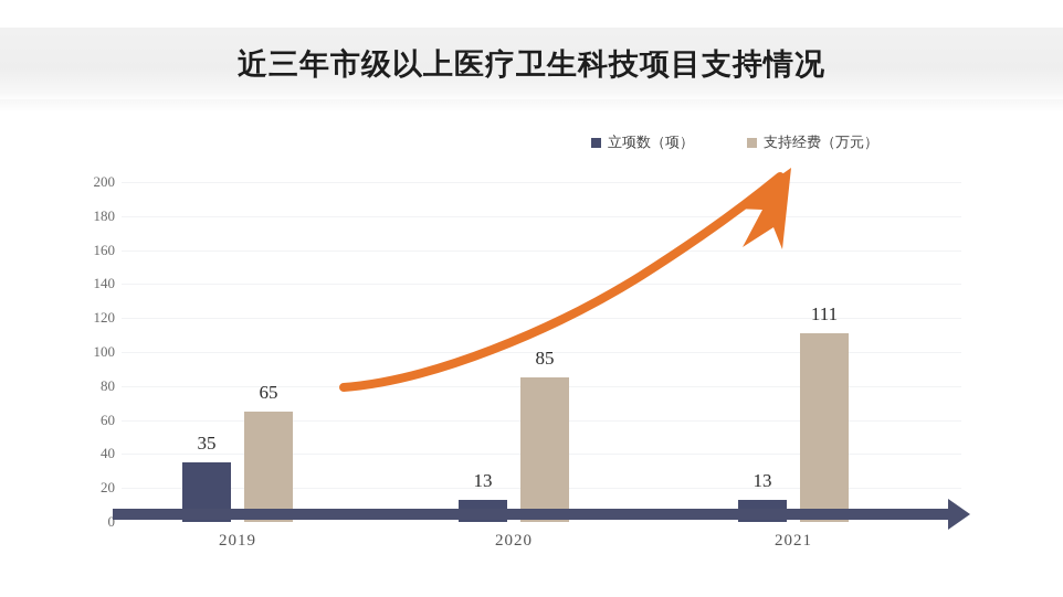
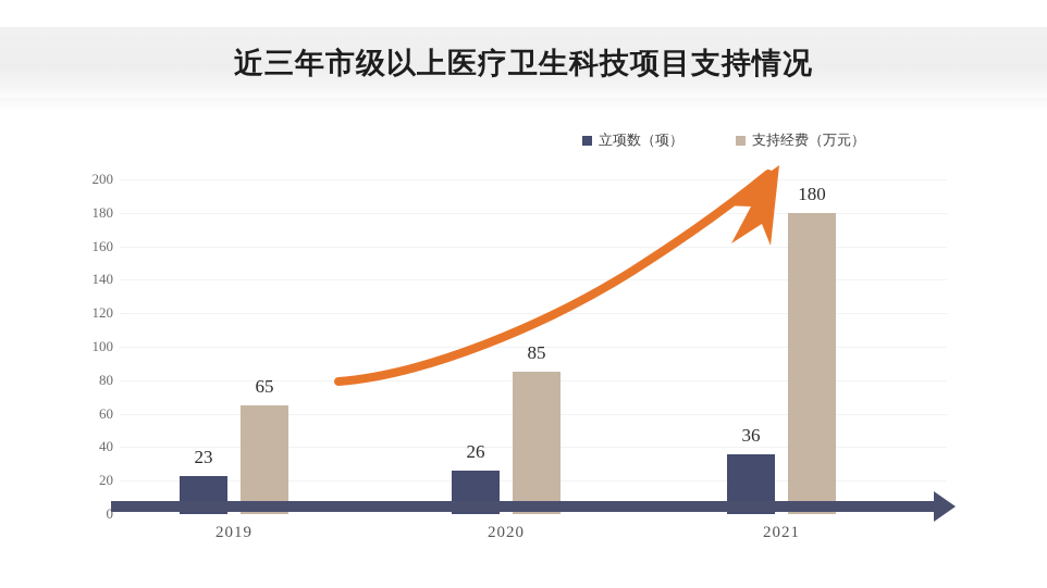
立项数（项）/2019: 35 -> 23
立项数（项）/2020: 13 -> 26
立项数（项）/2021: 13 -> 36
支持经费（万元）/2021: 111 -> 180
